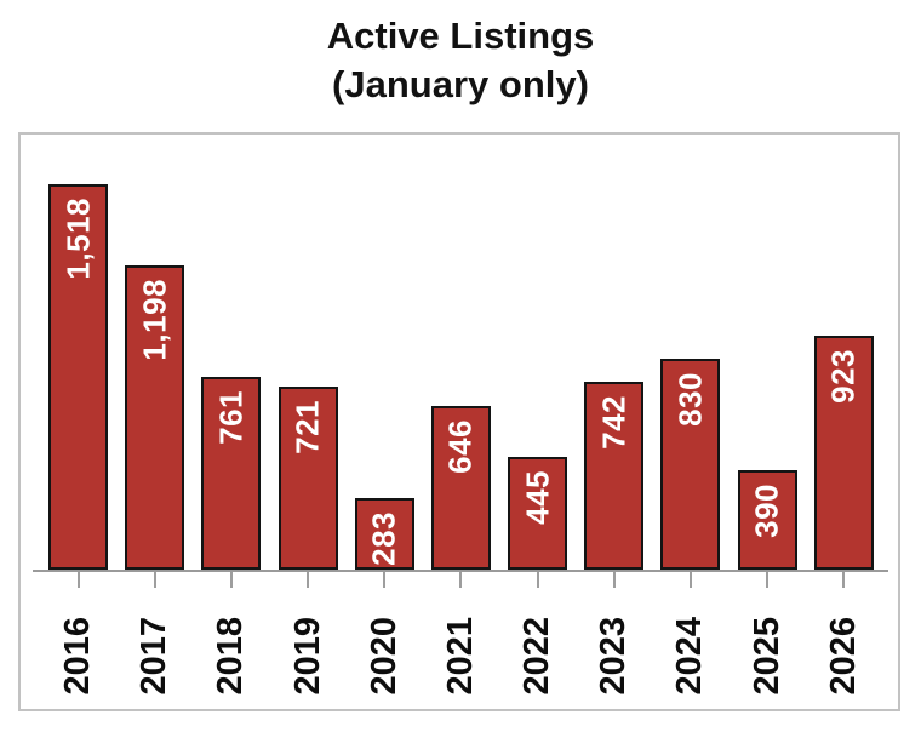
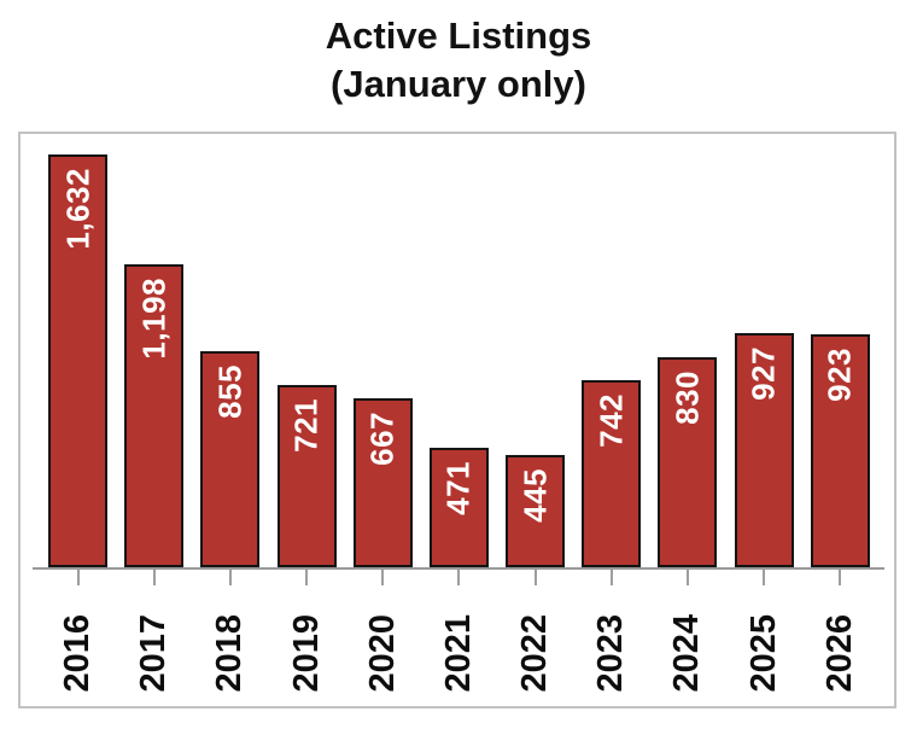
2016: 1,518 -> 1,632
2018: 761 -> 855
2020: 283 -> 667
2021: 646 -> 471
2025: 390 -> 927
